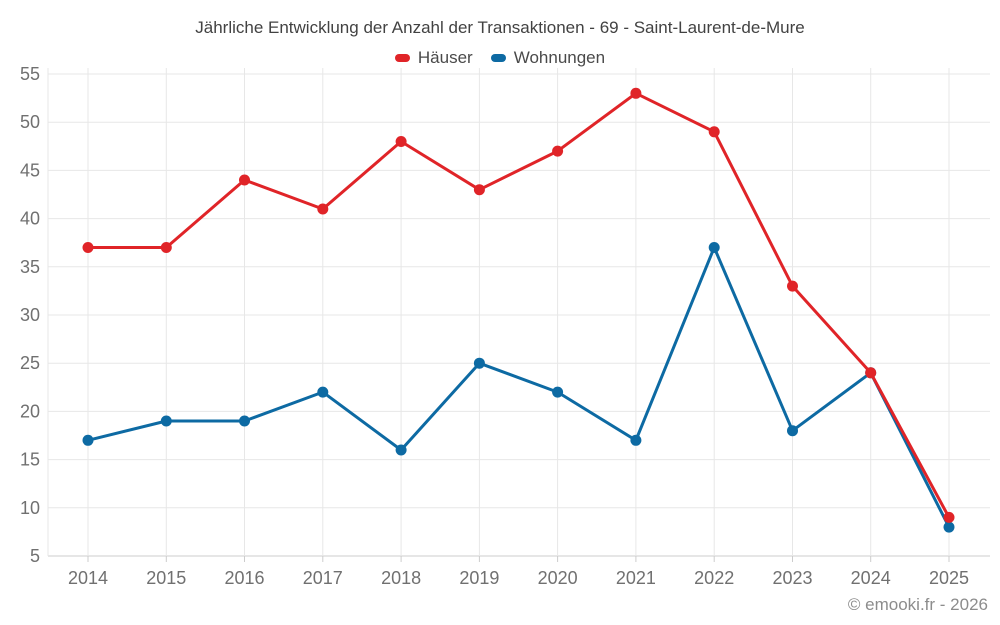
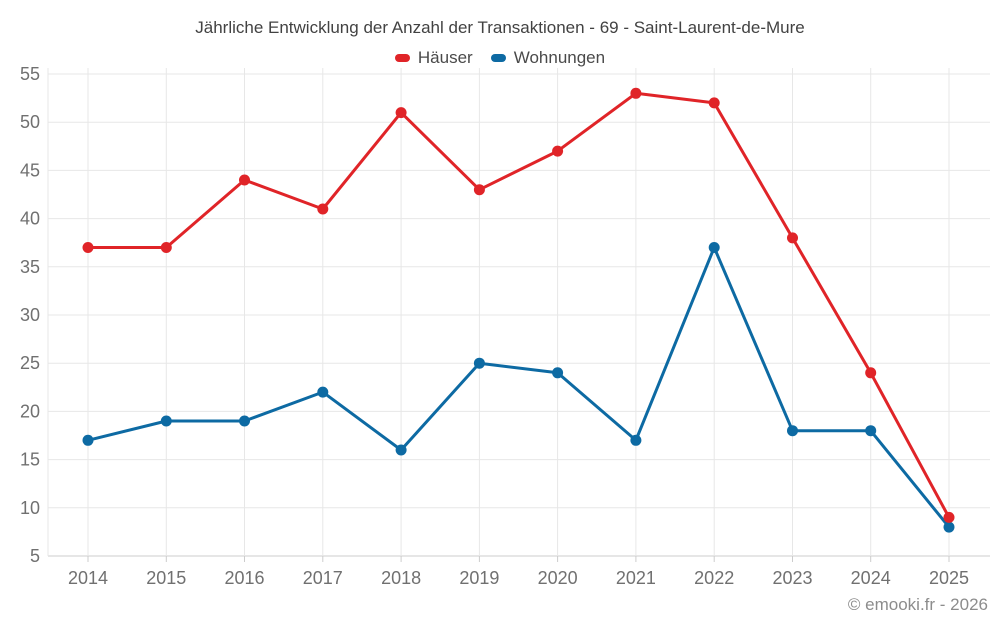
Häuser/2018: 48 -> 51
Wohnungen/2020: 22 -> 24
Häuser/2022: 49 -> 52
Häuser/2023: 33 -> 38
Wohnungen/2024: 24 -> 18
